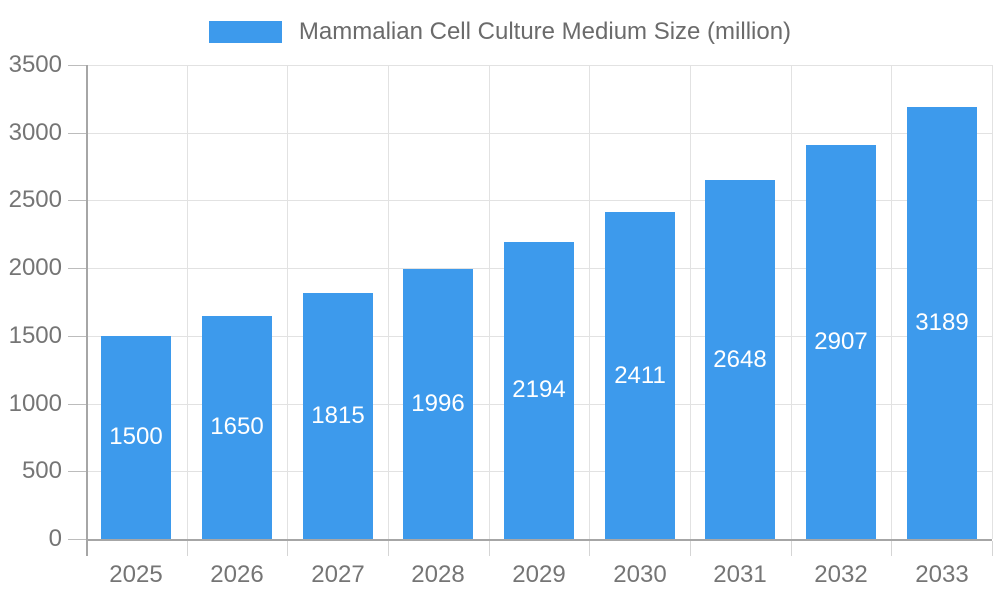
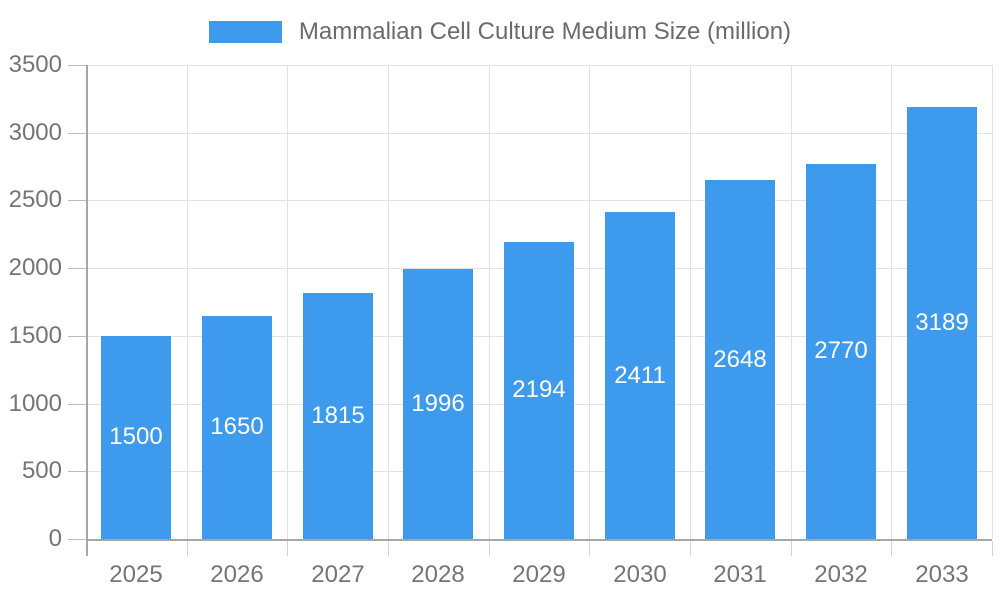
2032: 2907 -> 2770
